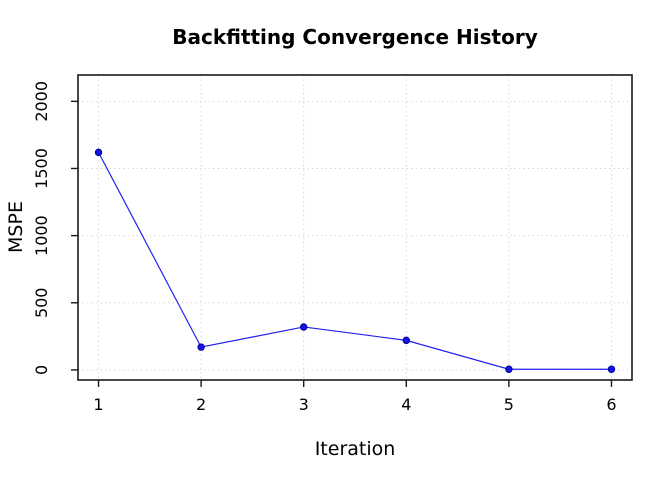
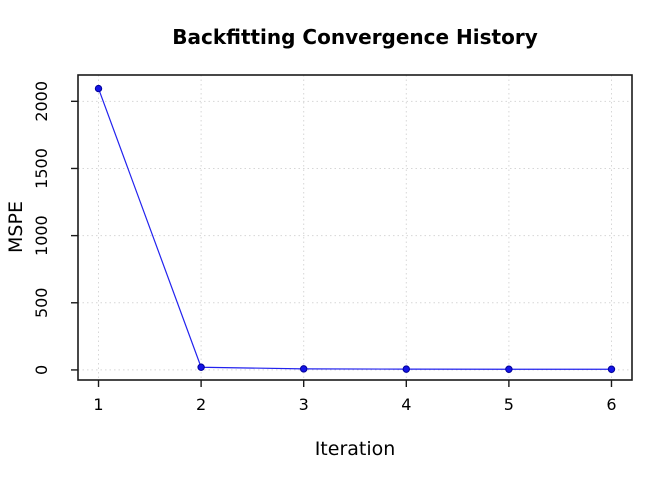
1: 1620 -> 2100
2: 170 -> 20
3: 320 -> 10
4: 220 -> 10
